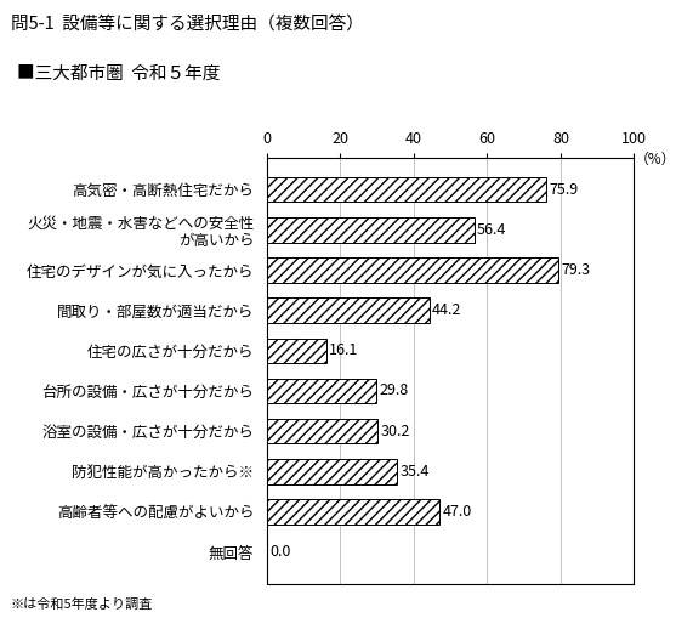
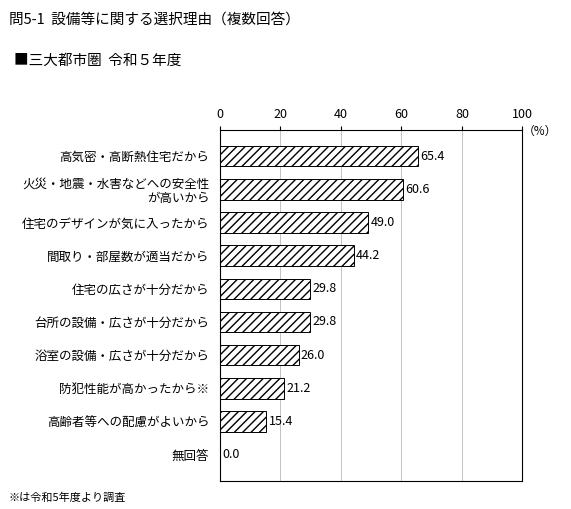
高気密・高断熱住宅だから: 75.9 -> 65.4
火災・地震・水害などへの安全性 が高いから: 56.4 -> 60.6
住宅のデザインが気に入ったから: 79.3 -> 49.0
住宅の広さが十分だから: 16.1 -> 29.8
浴室の設備・広さが十分だから: 30.2 -> 26.0
防犯性能が高かったから※: 35.4 -> 21.2
高齢者等への配慮がよいから: 47.0 -> 15.4
